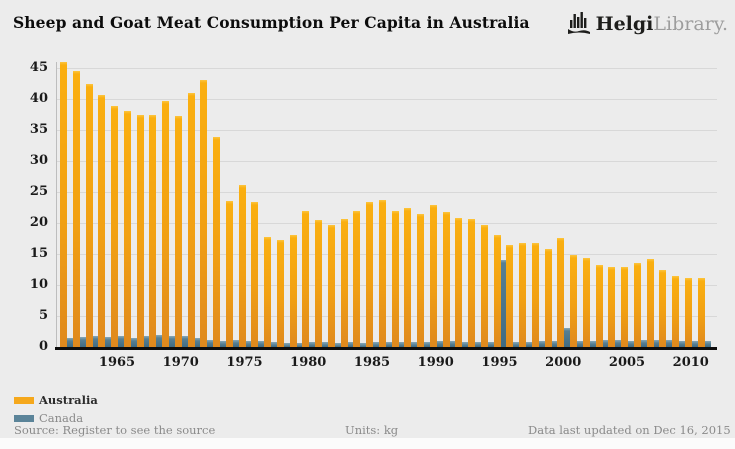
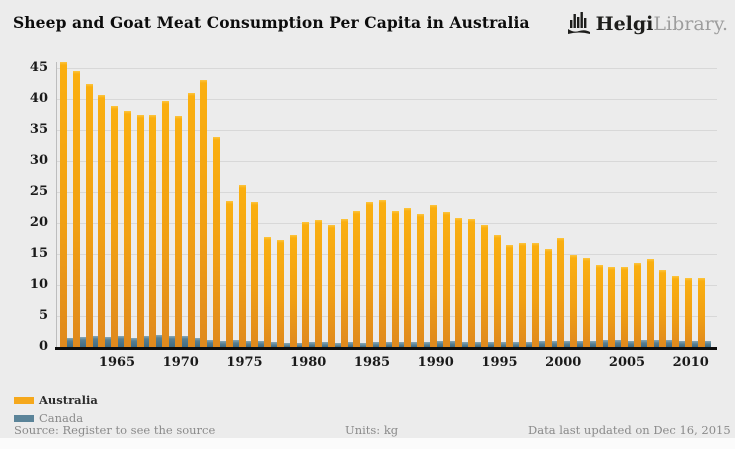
Australia/1980: 22 -> 20
Canada/1995: 14 -> 1
Canada/2000: 3 -> 1
